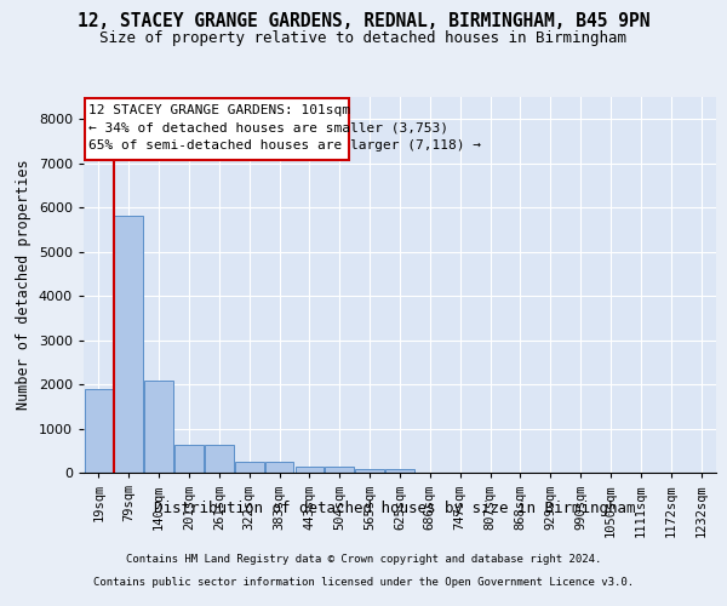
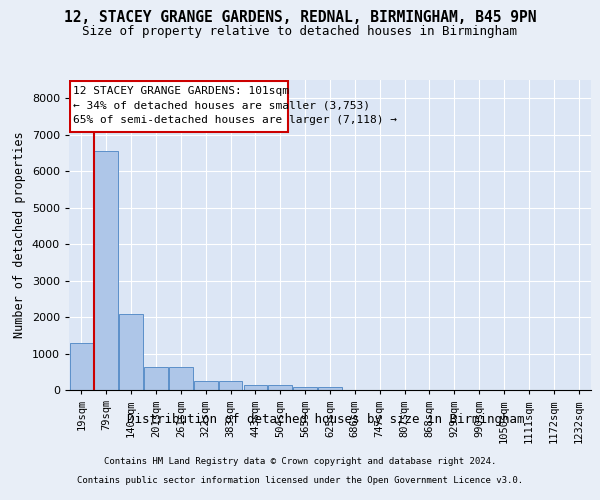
19sqm: 1900 -> 1300
79sqm: 5800 -> 6550
